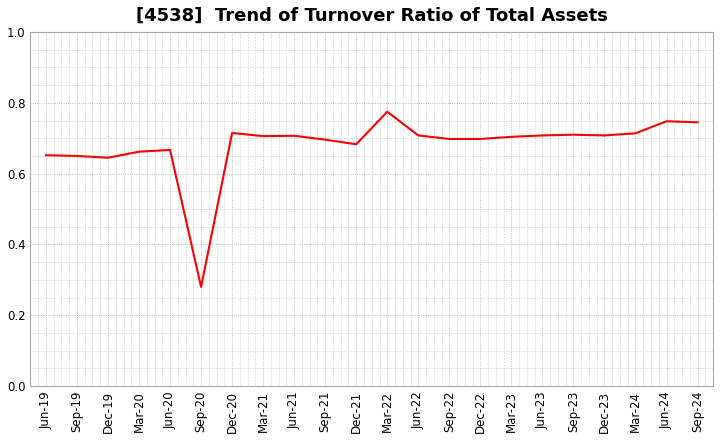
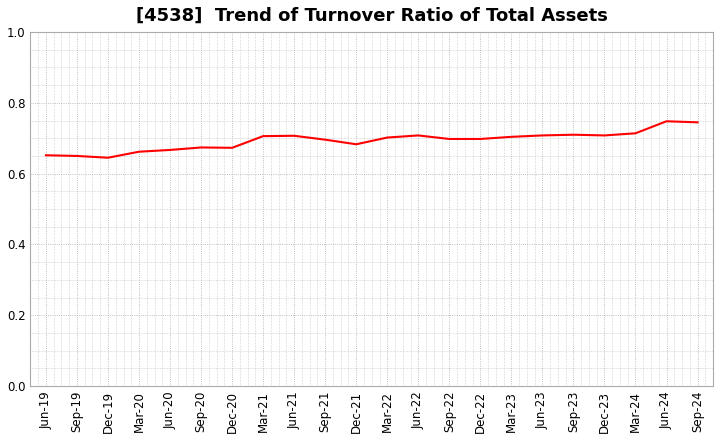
Sep-20: 0.280 -> 0.674
Dec-20: 0.715 -> 0.673
Mar-22: 0.775 -> 0.702
